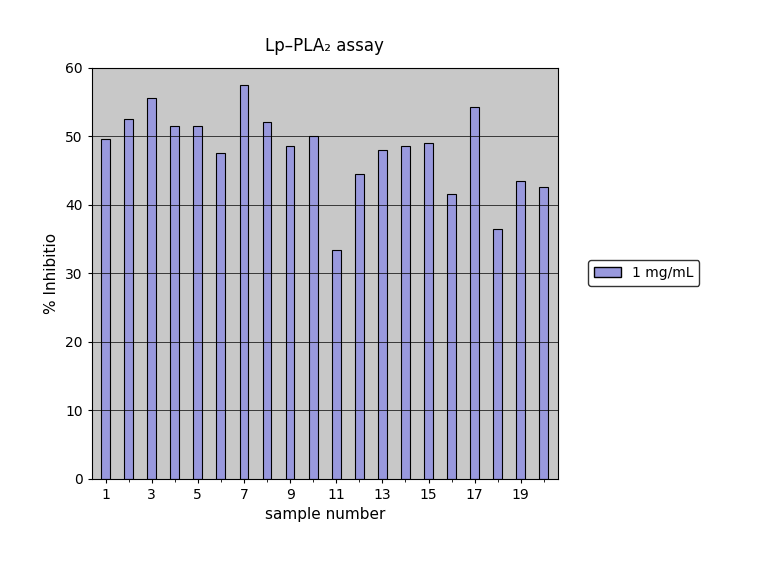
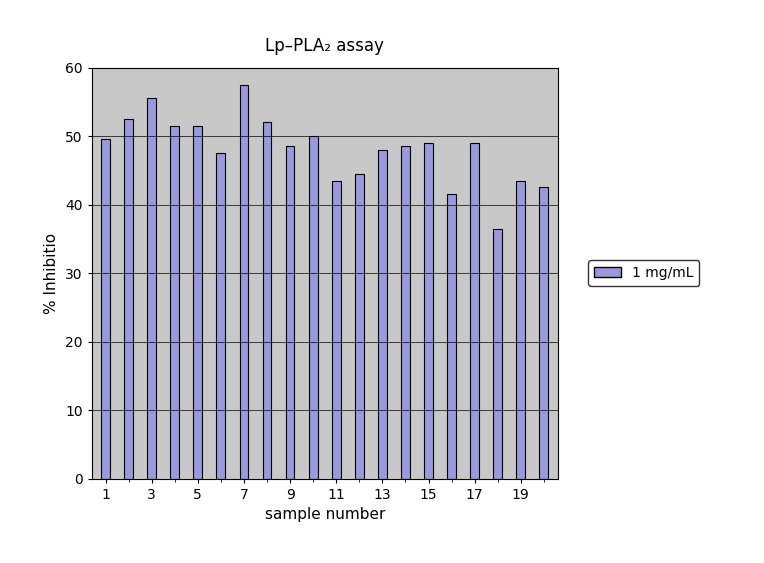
11: 33.4 -> 43.5
17: 54.2 -> 49.0
